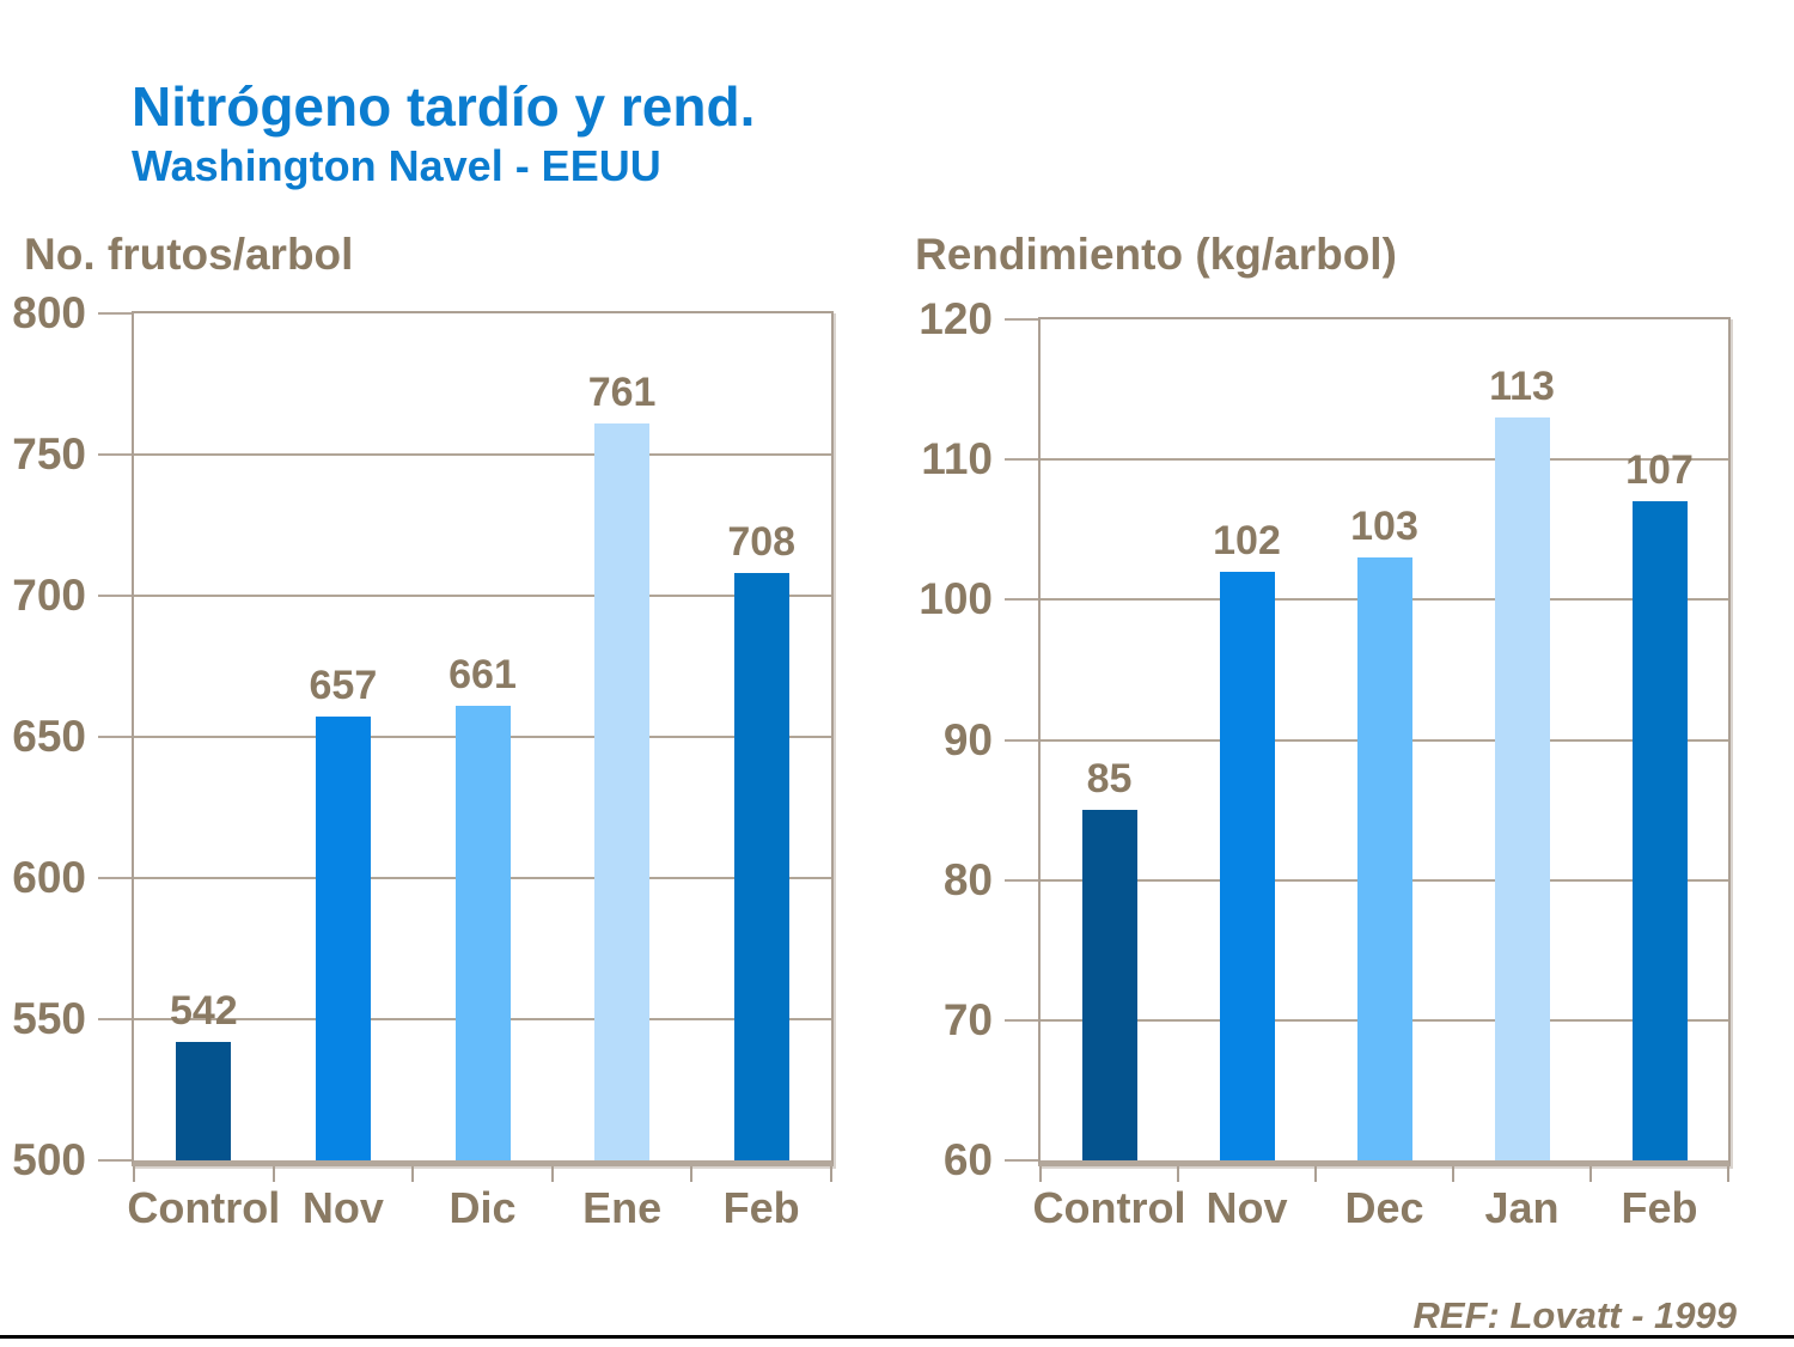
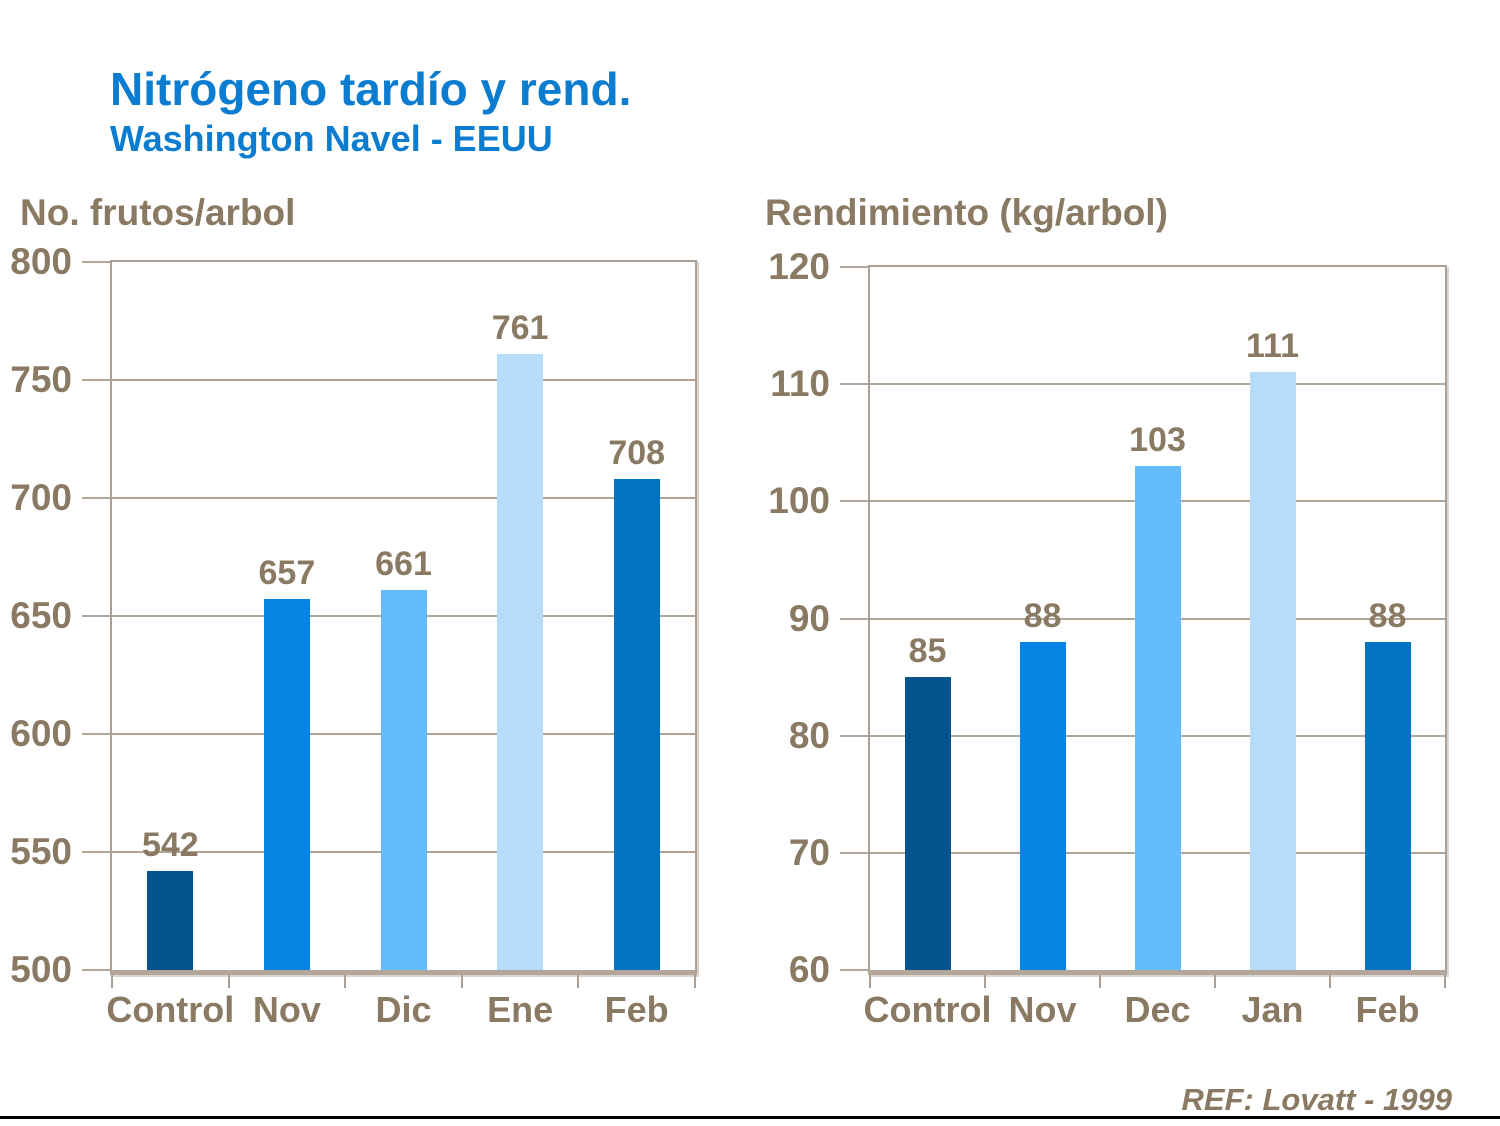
Rendimiento (kg/arbol)/Nov: 102 -> 88
Rendimiento (kg/arbol)/Jan: 113 -> 111
Rendimiento (kg/arbol)/Feb: 107 -> 88
